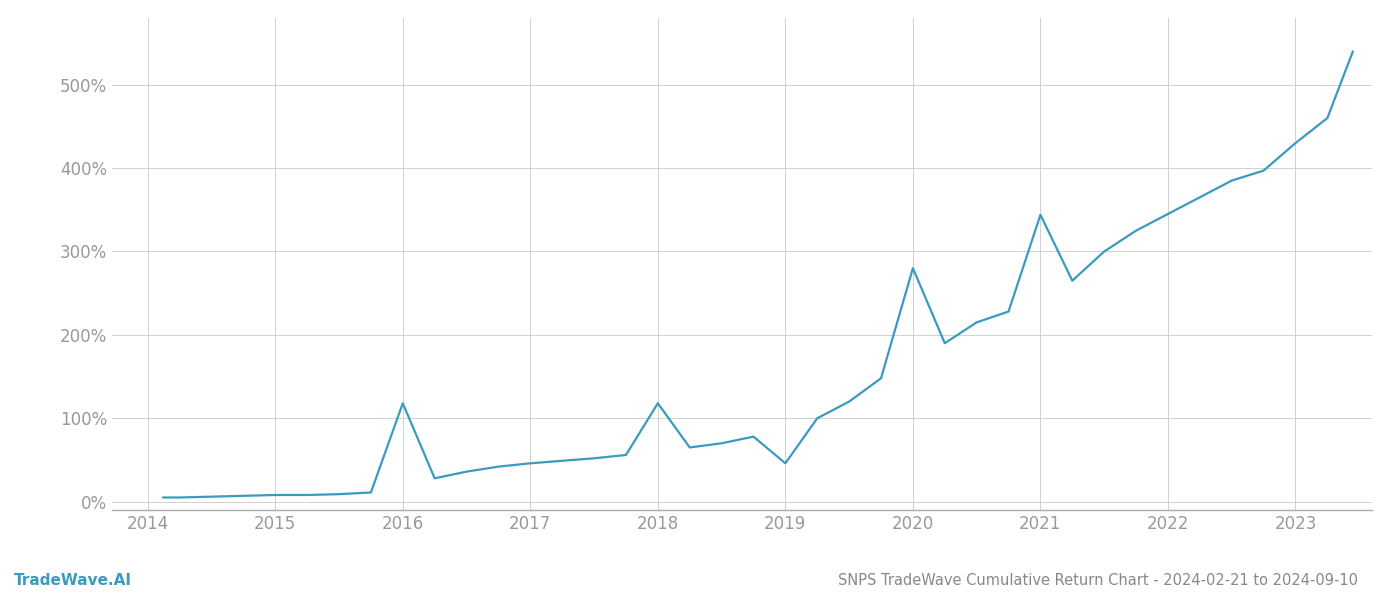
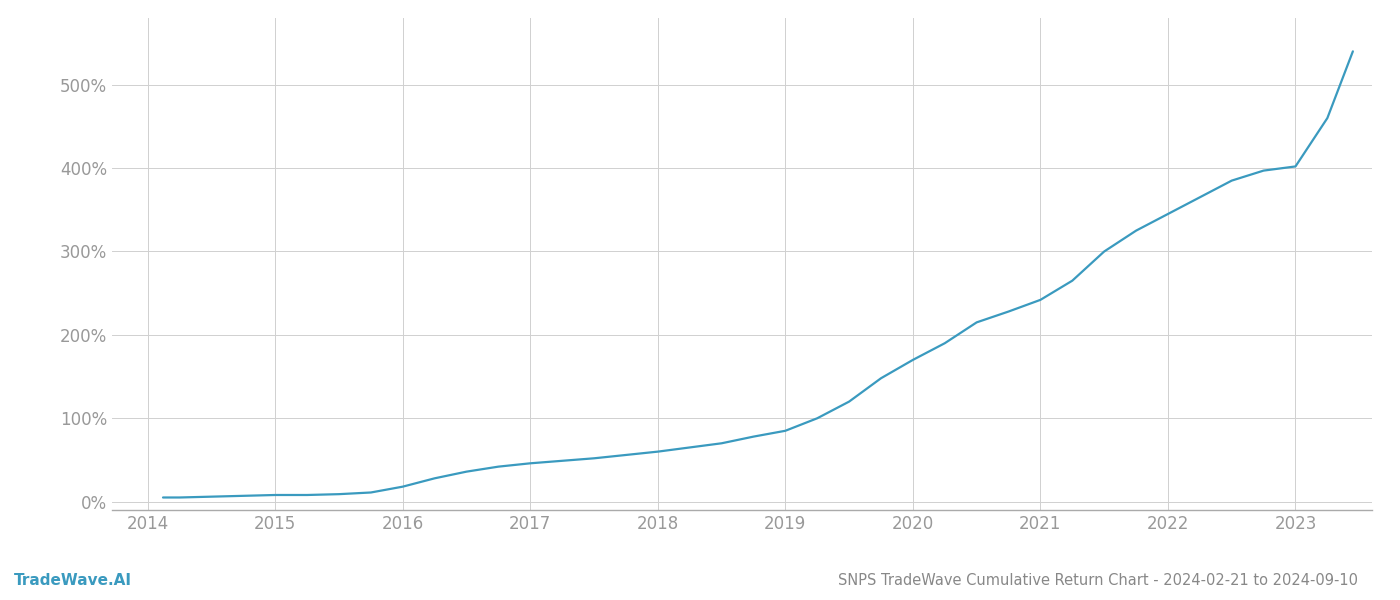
2016: 118% -> 18%
2018: 118% -> 60%
2019: 46% -> 85%
2020: 280% -> 170%
2021: 344% -> 242%
2023: 430% -> 402%
